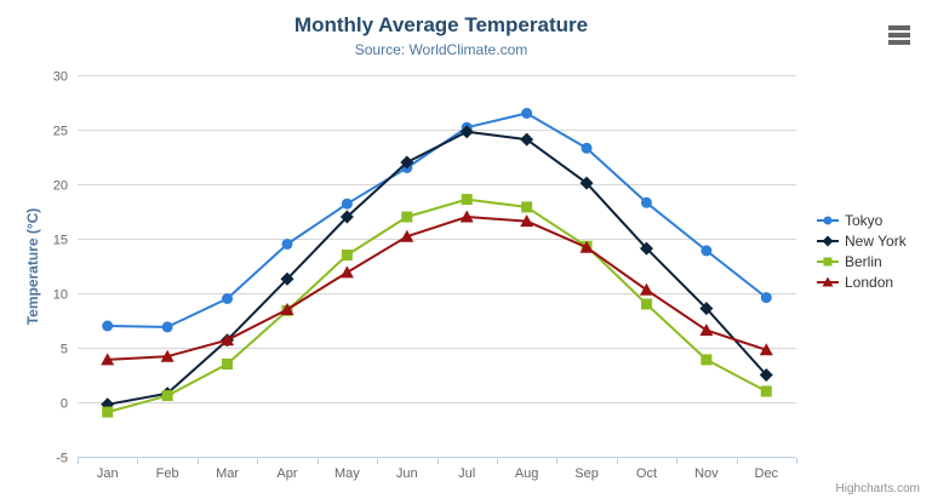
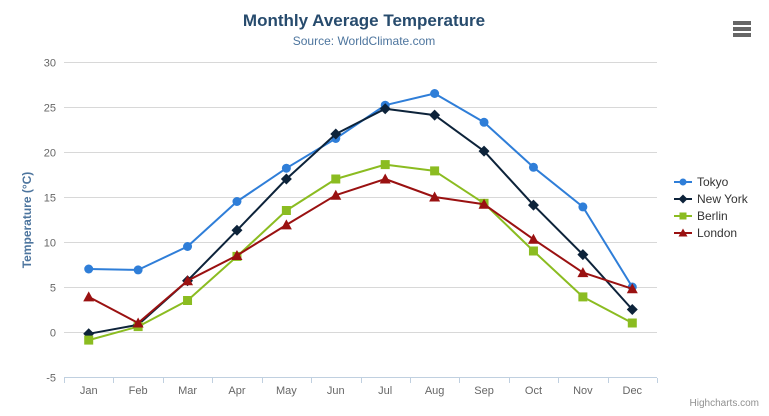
London/Feb: 4 -> 1
London/Aug: 17 -> 15
Tokyo/Dec: 10 -> 5
